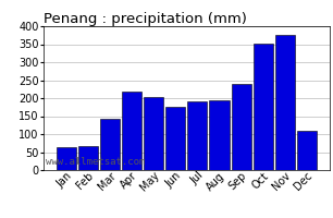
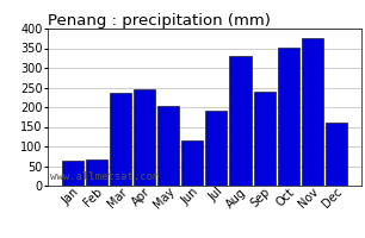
Mar: 142 -> 235
Apr: 218 -> 245
Jun: 175 -> 115
Aug: 195 -> 330
Dec: 110 -> 160
